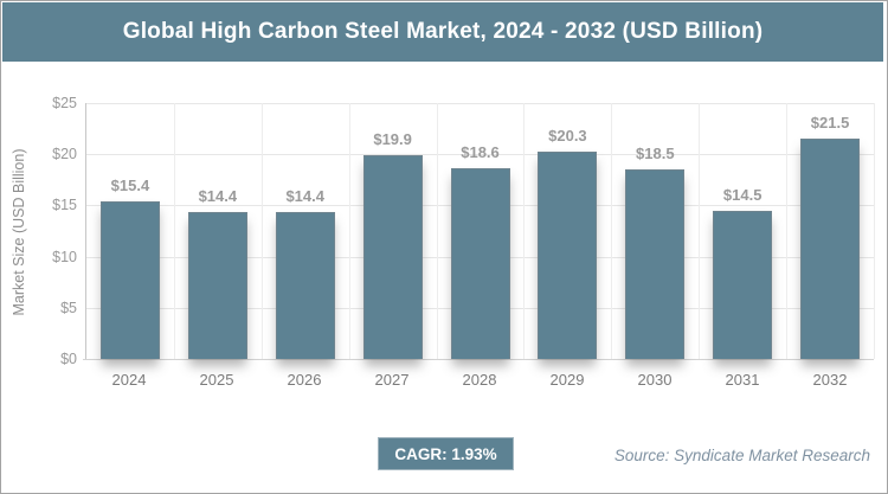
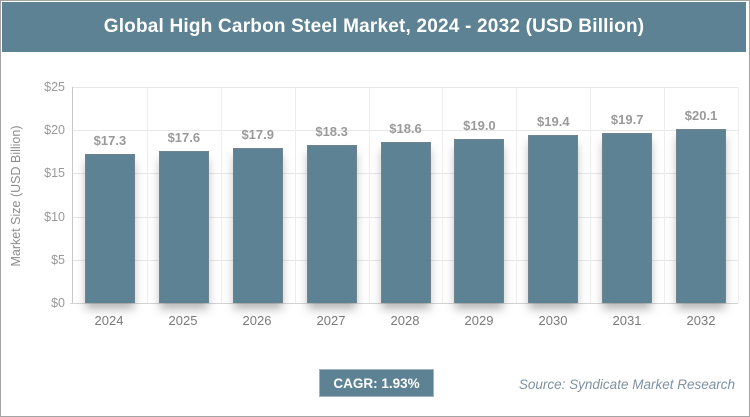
2024: $15.4 -> $17.3
2025: $14.4 -> $17.6
2026: $14.4 -> $17.9
2027: $19.9 -> $18.3
2029: $20.3 -> $19.0
2030: $18.5 -> $19.4
2031: $14.5 -> $19.7
2032: $21.5 -> $20.1
